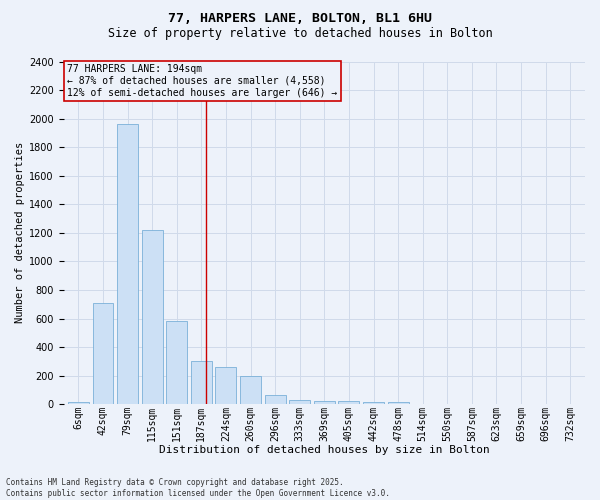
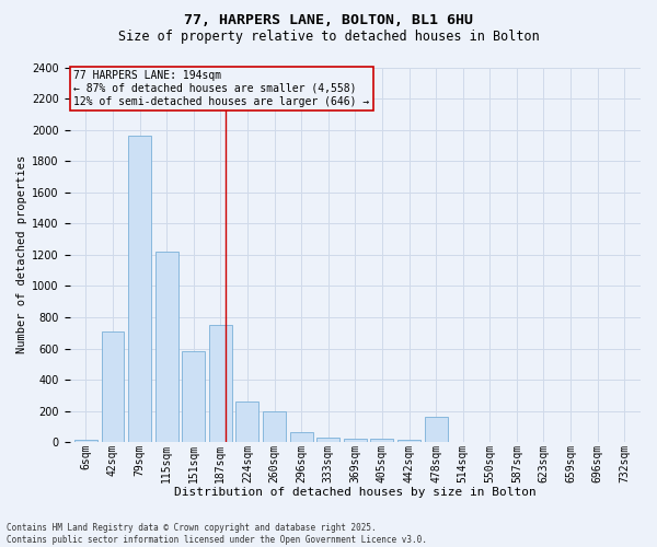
187sqm: 300 -> 750
478sqm: 20 -> 160
